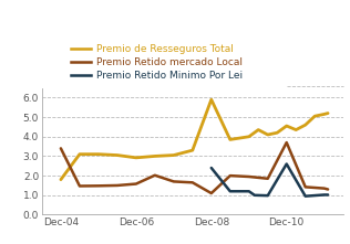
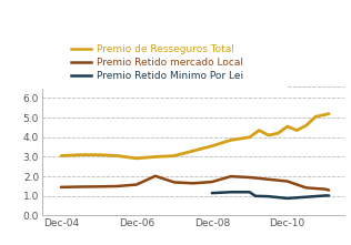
Premio de Resseguros Total/Dec-04: 1.8 -> 3.0
Premio Retido mercado Local/Dec-04: 3.4 -> 1.4
Premio de Resseguros Total/Dec-08: 5.9 -> 3.5
Premio Retido mercado Local/Dec-08: 1.1 -> 1.7
Premio Retido Minimo Por Lei/Dec-08: 2.4 -> 1.1
Premio Retido mercado Local/Dec-10: 3.7 -> 1.8
Premio Retido Minimo Por Lei/Dec-10: 2.6 -> 0.9
